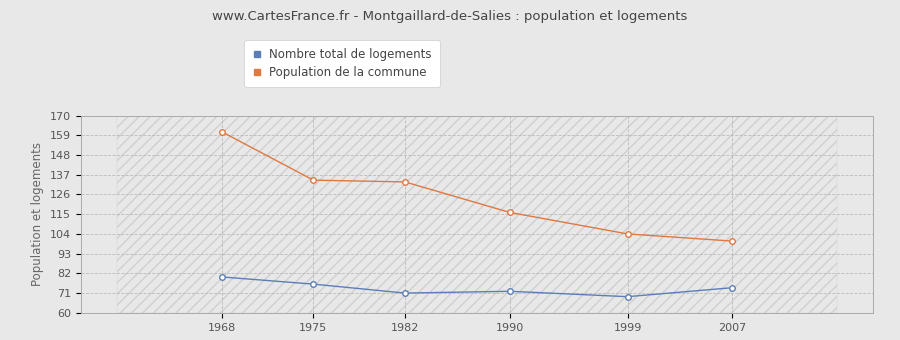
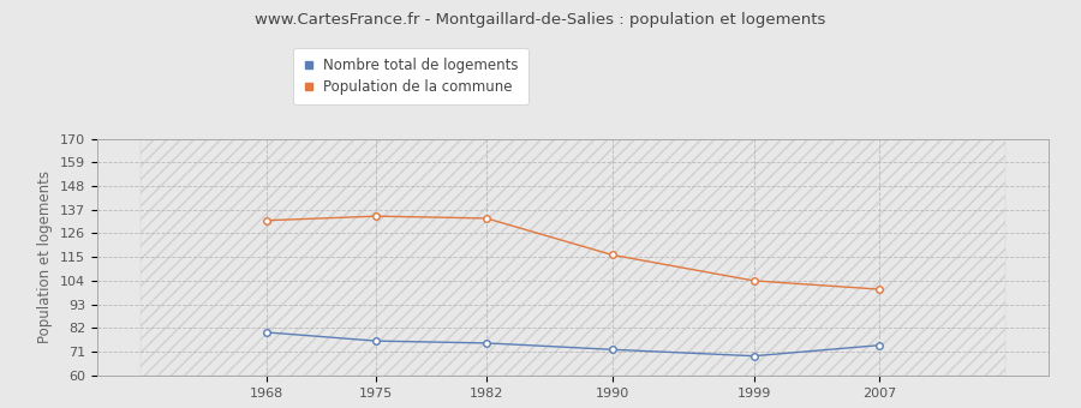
Population de la commune/1968: 161 -> 132
Nombre total de logements/1982: 71 -> 75
